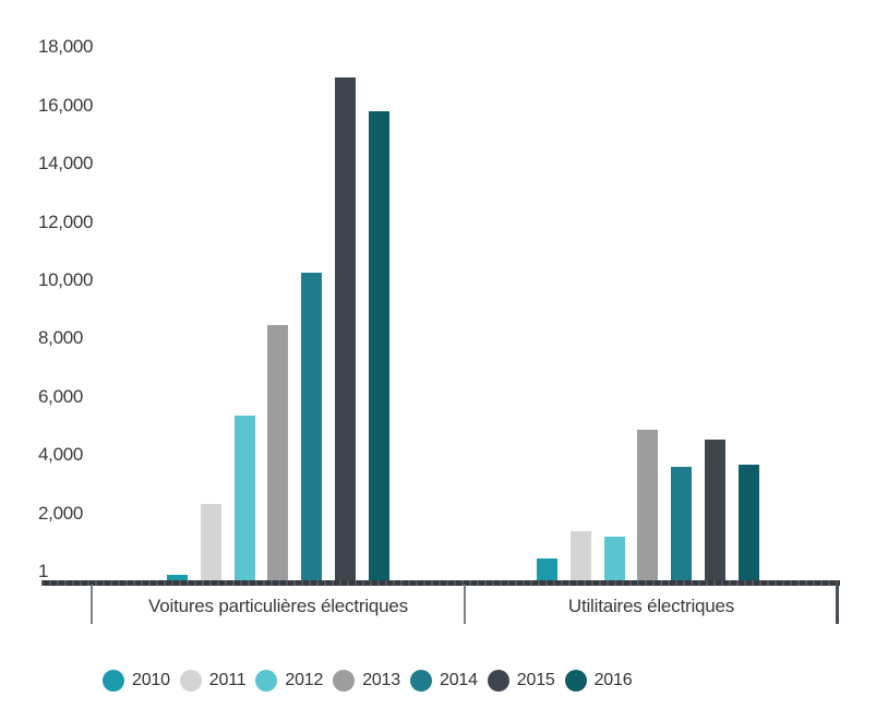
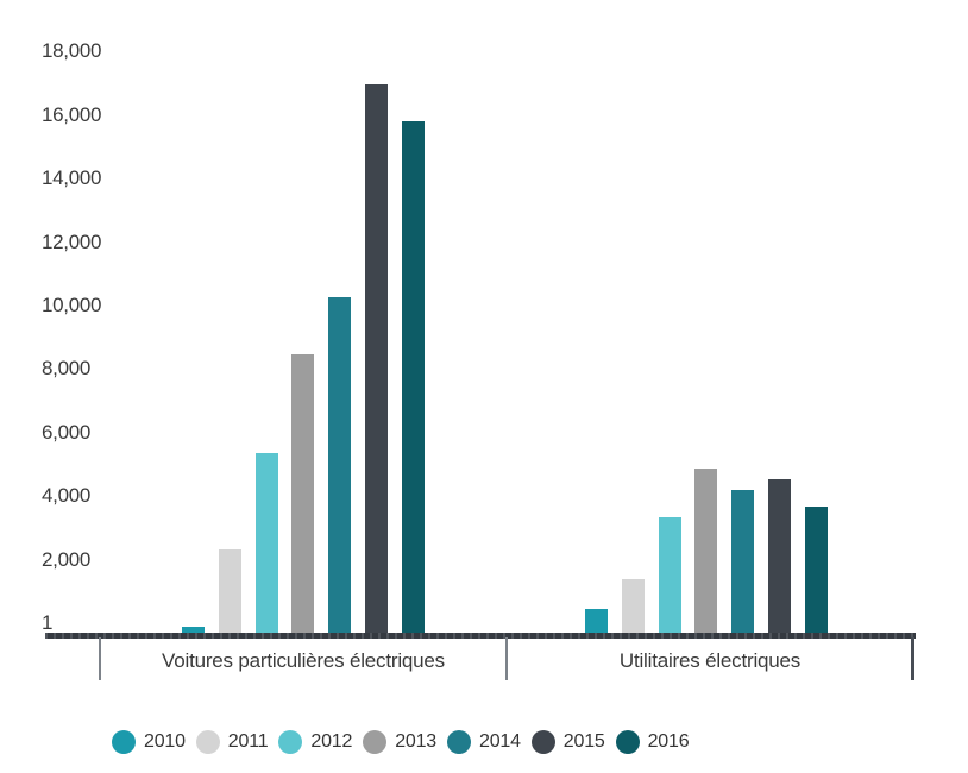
2012/Utilitaires électriques: 1500 -> 3700
2014/Utilitaires électriques: 3900 -> 4500
